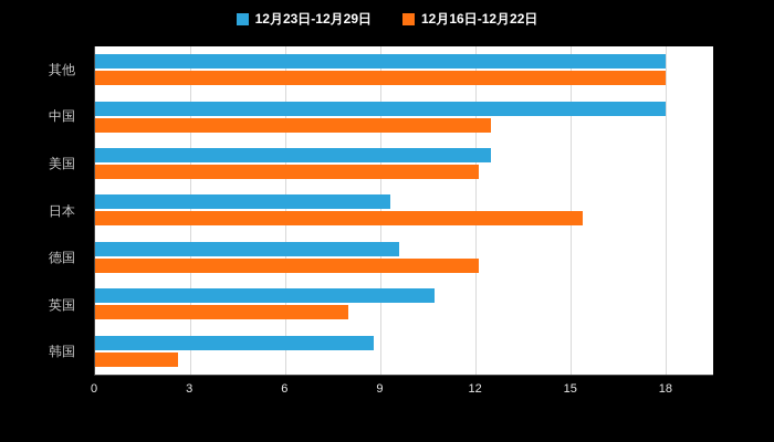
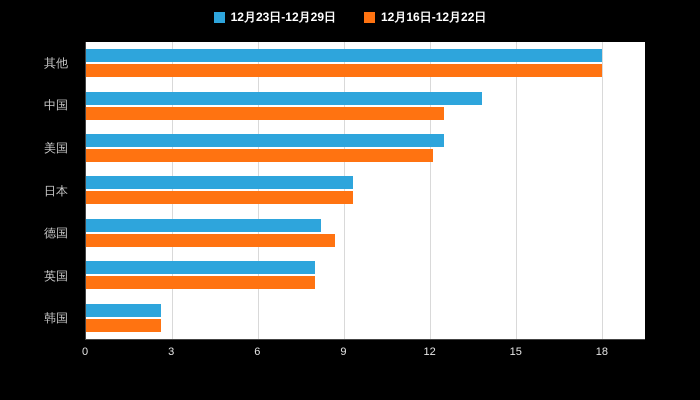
12月23日-12月29日/中国: 18.0 -> 13.8
12月16日-12月22日/日本: 15.4 -> 9.3
12月23日-12月29日/德国: 9.6 -> 8.2
12月16日-12月22日/德国: 12.1 -> 8.7
12月23日-12月29日/英国: 10.7 -> 8.0
12月23日-12月29日/韩国: 8.8 -> 2.6
